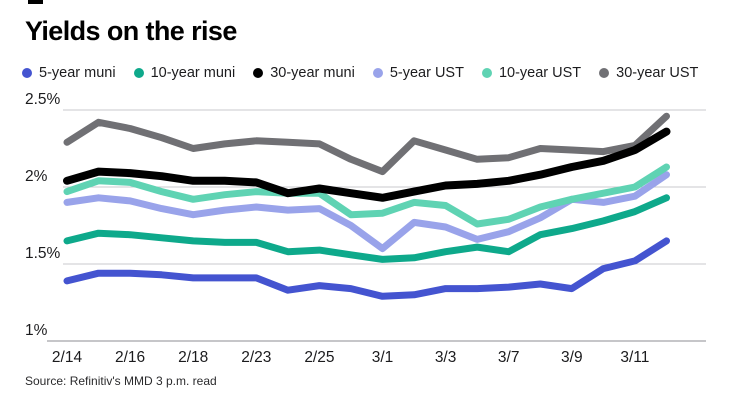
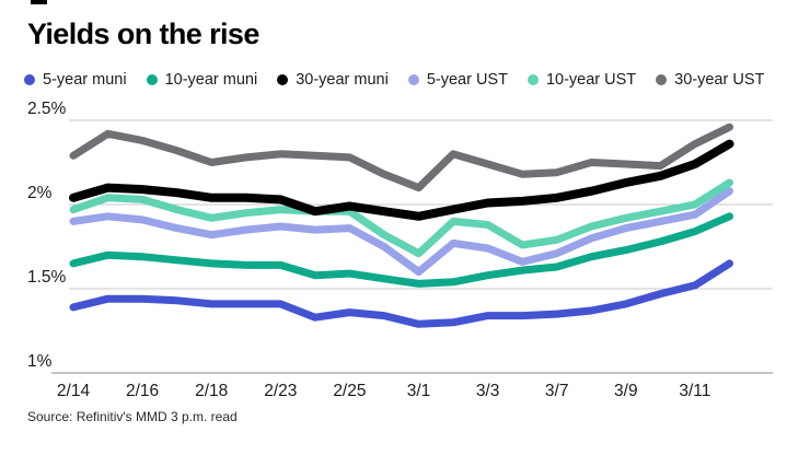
10-year UST/3/1: 1.83% -> 1.71%
10-year muni/3/7: 1.58% -> 1.63%
5-year muni/3/9: 1.34% -> 1.41%
5-year UST/3/9: 1.92% -> 1.86%
30-year UST/3/11: 2.27% -> 2.36%
